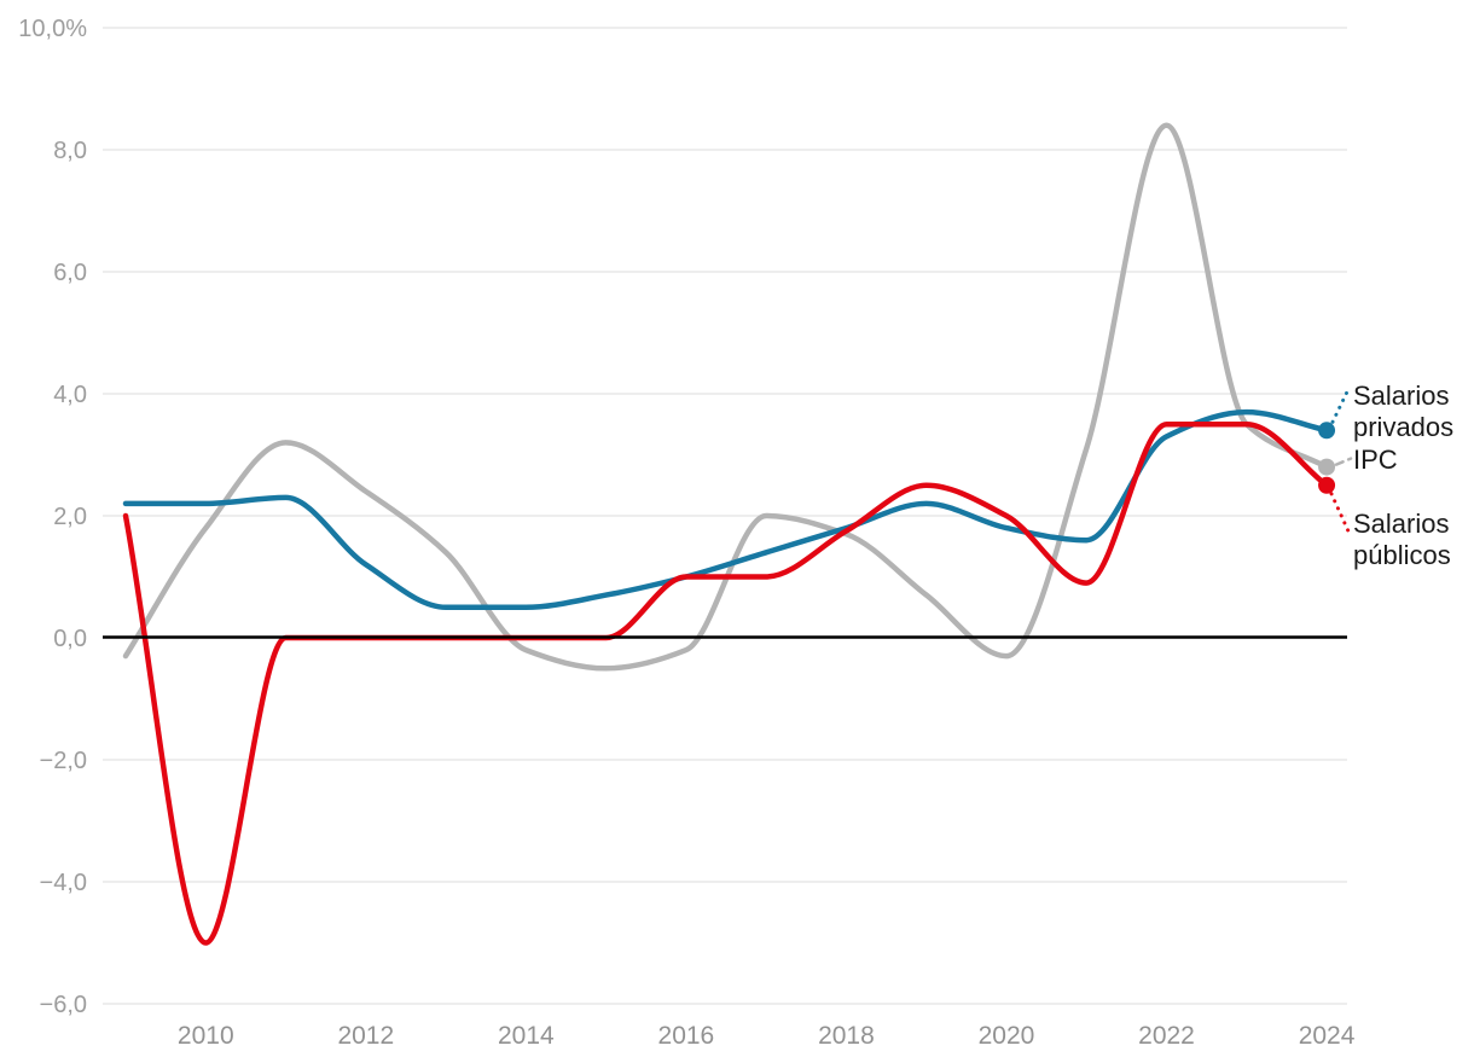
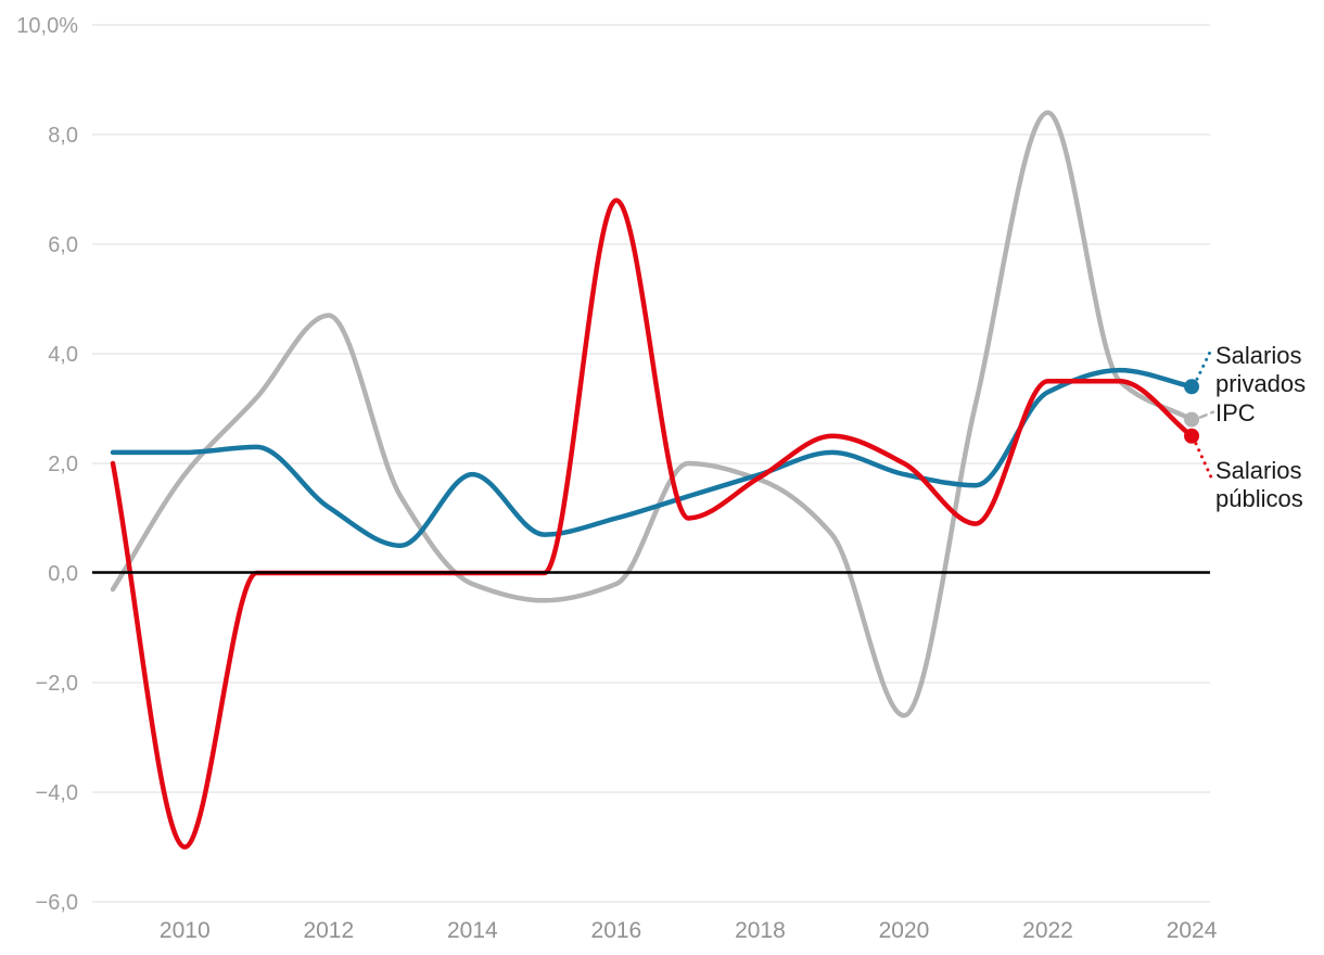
IPC/2012: 2,4% -> 4,7%
Salarios privados/2014: 0,5% -> 1,8%
Salarios públicos/2016: 1,0% -> 6,8%
IPC/2020: -0,3% -> -2,6%
